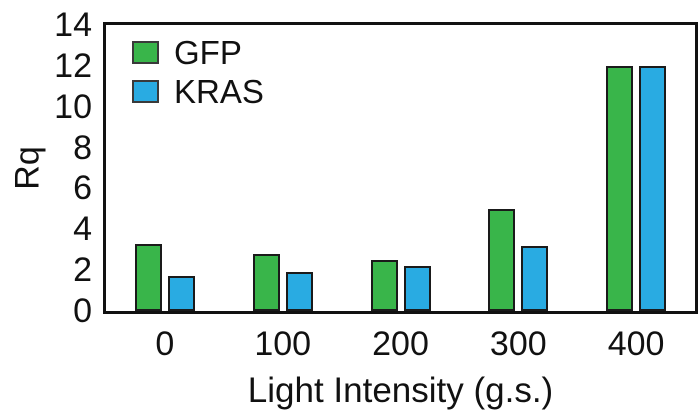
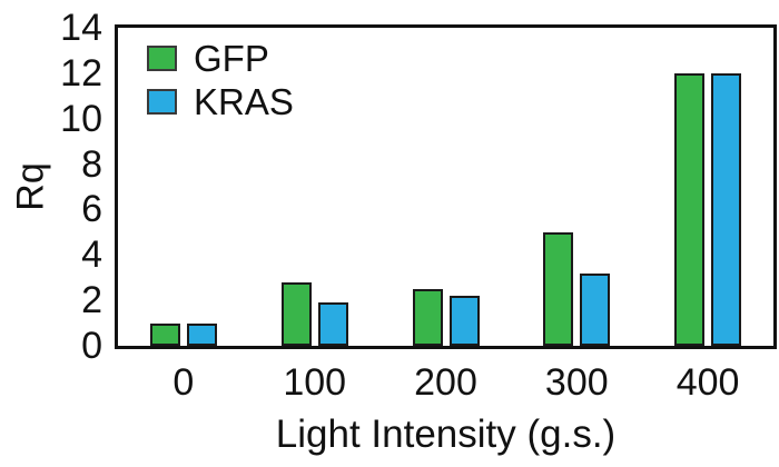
GFP/0: 3.3 -> 1.0
KRAS/0: 1.7 -> 1.0
